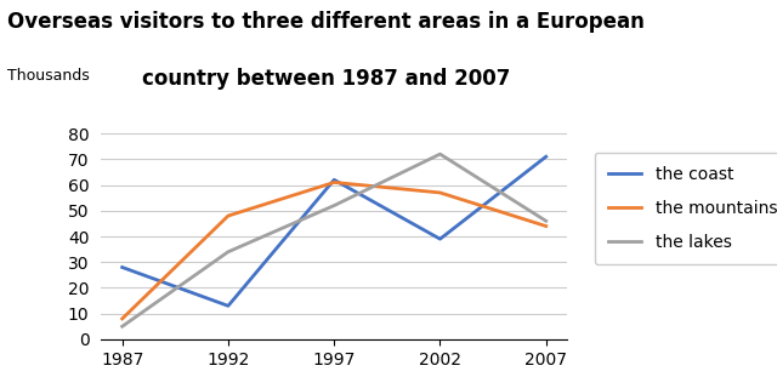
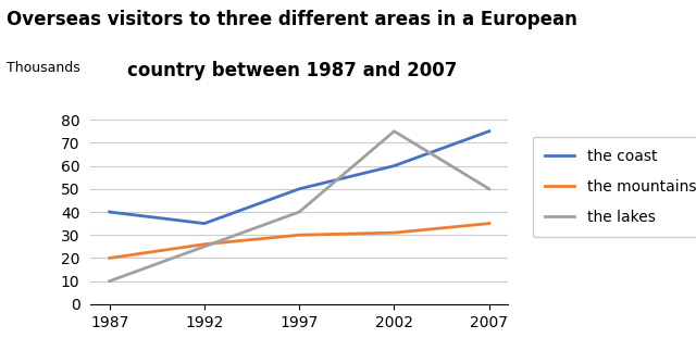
the coast/1987: 28 -> 40
the mountains/1987: 8 -> 20
the lakes/1987: 5 -> 10
the coast/1992: 13 -> 35
the mountains/1992: 48 -> 26
the lakes/1992: 34 -> 25
the coast/1997: 62 -> 50
the mountains/1997: 61 -> 30
the lakes/1997: 52 -> 40
the coast/2002: 39 -> 60
the mountains/2002: 57 -> 31
the lakes/2002: 72 -> 75
the coast/2007: 71 -> 75
the mountains/2007: 44 -> 35
the lakes/2007: 46 -> 50
